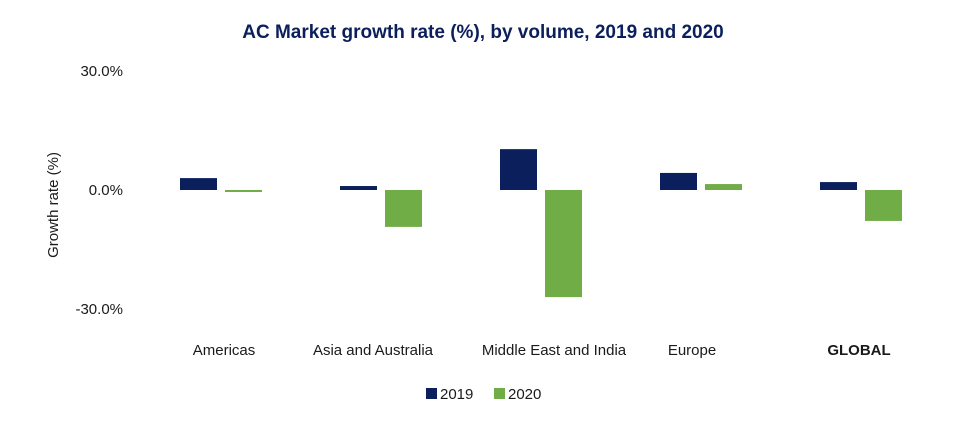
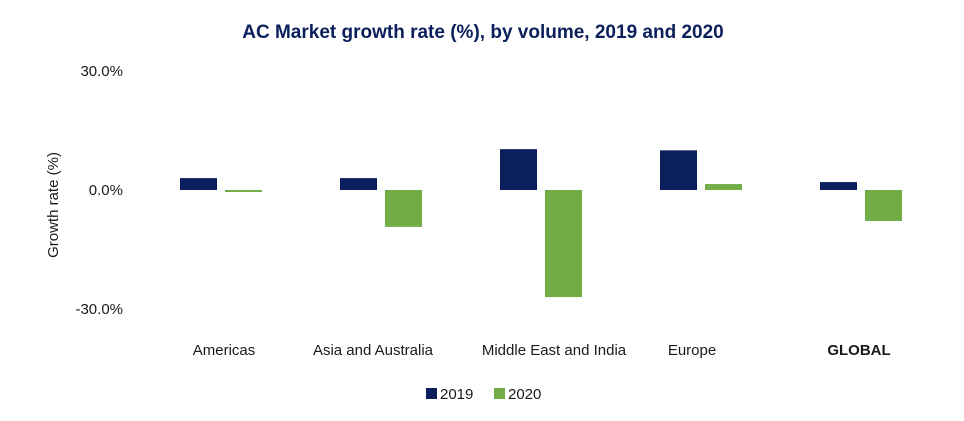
2019/Asia and Australia: 1% -> 3%
2019/Europe: 4% -> 10%
